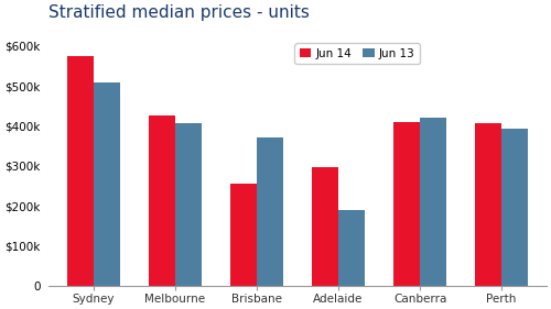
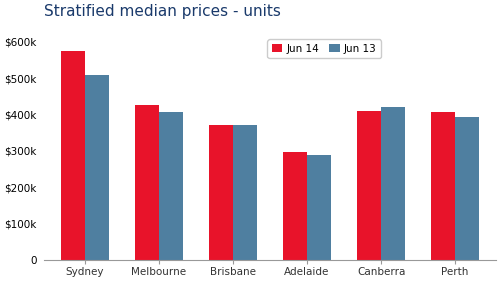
Jun 14/Brisbane: $255k -> $370k
Jun 13/Adelaide: $190k -> $288k
